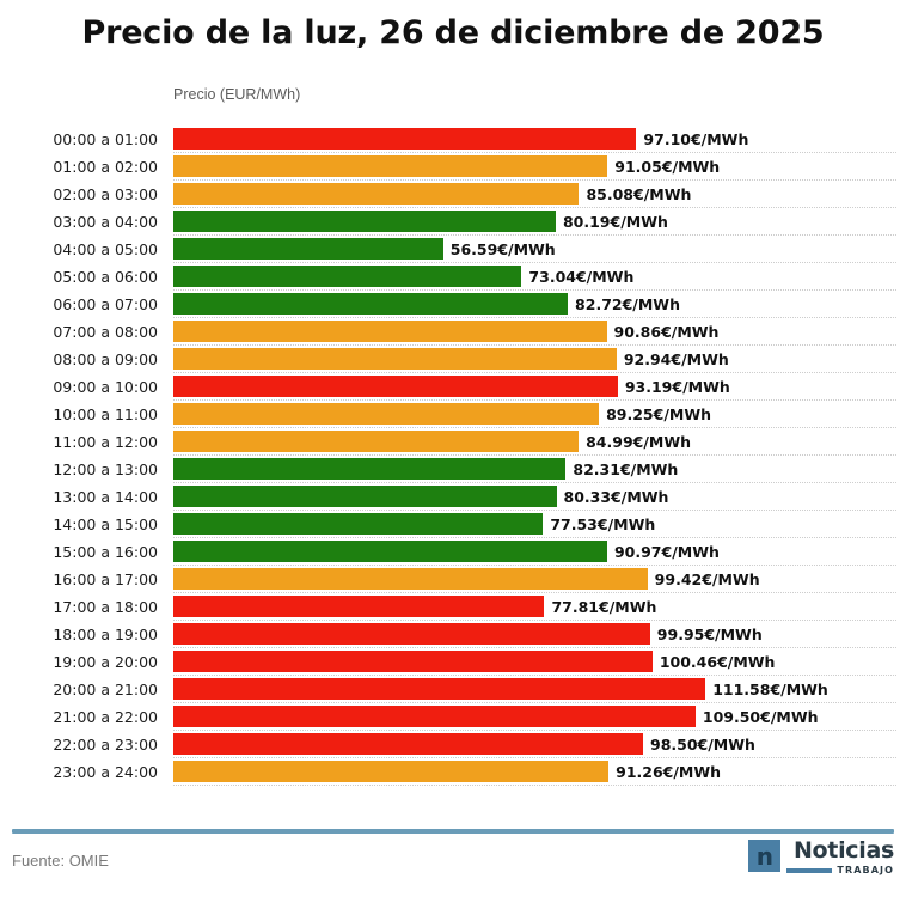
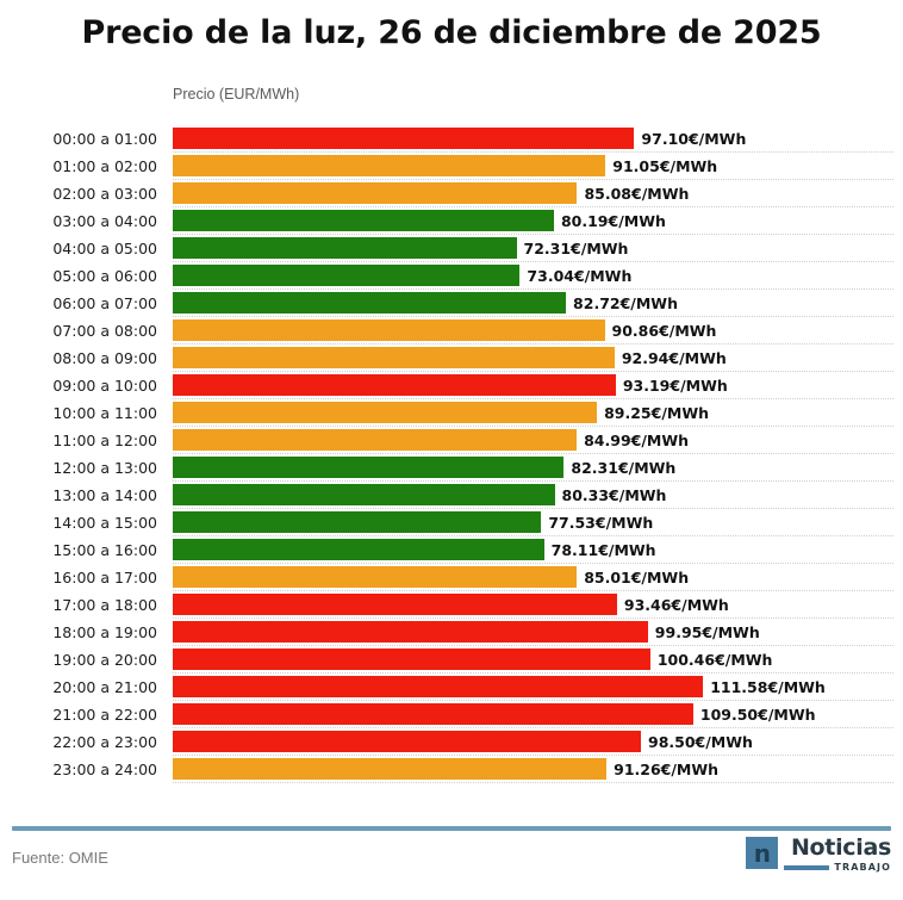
04:00 a 05:00: 56.59 -> 72.31
15:00 a 16:00: 90.97 -> 78.11
16:00 a 17:00: 99.42 -> 85.01
17:00 a 18:00: 77.81 -> 93.46
